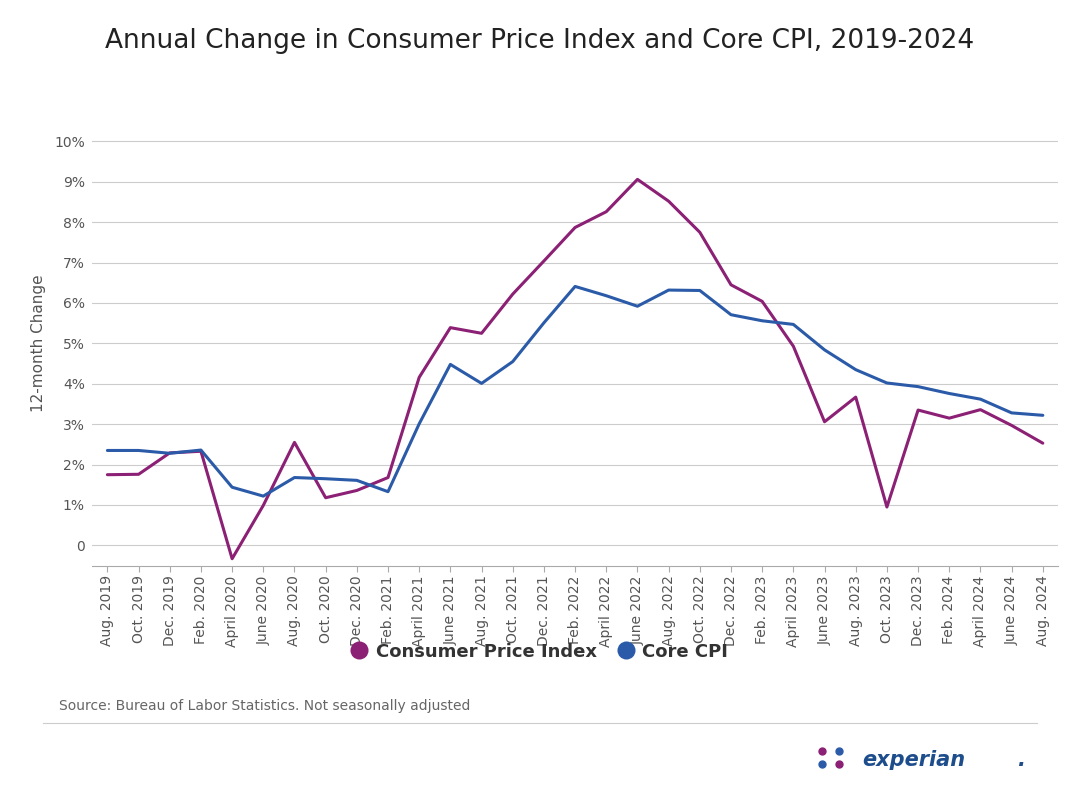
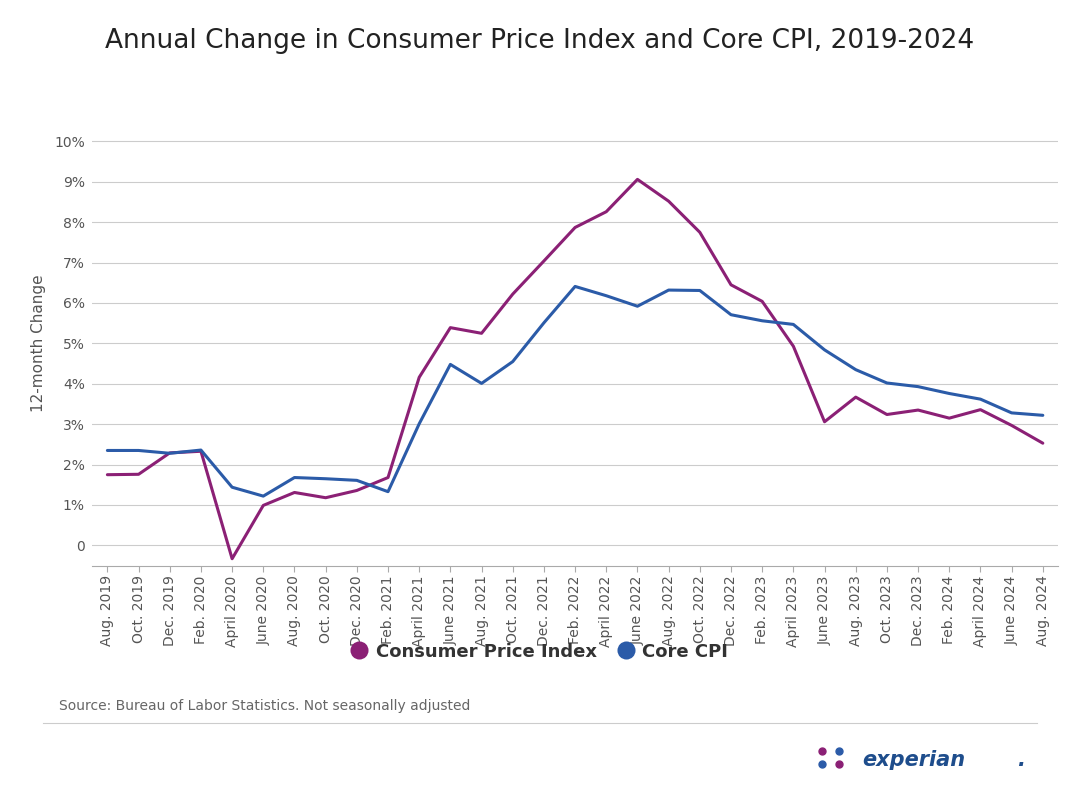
Consumer Price Index/Aug. 2020: 2.55% -> 1.31%
Consumer Price Index/Oct. 2023: 0.95% -> 3.24%
